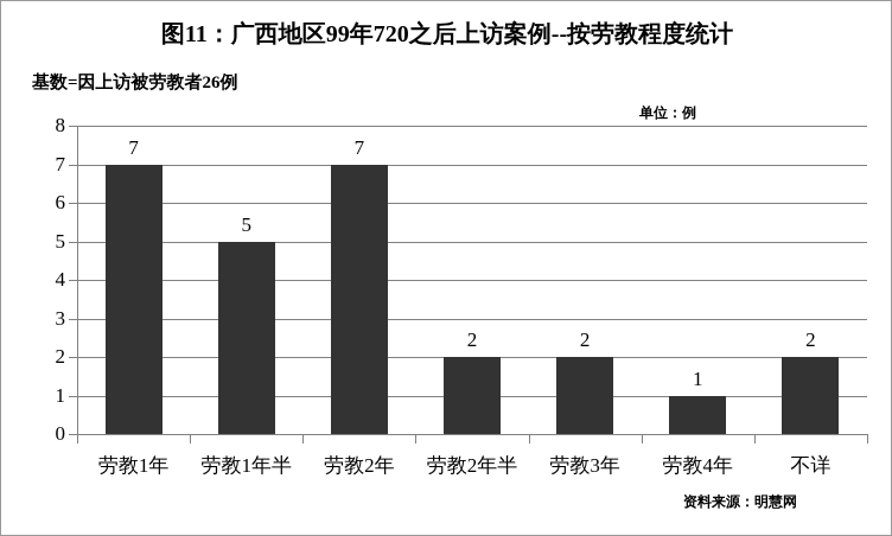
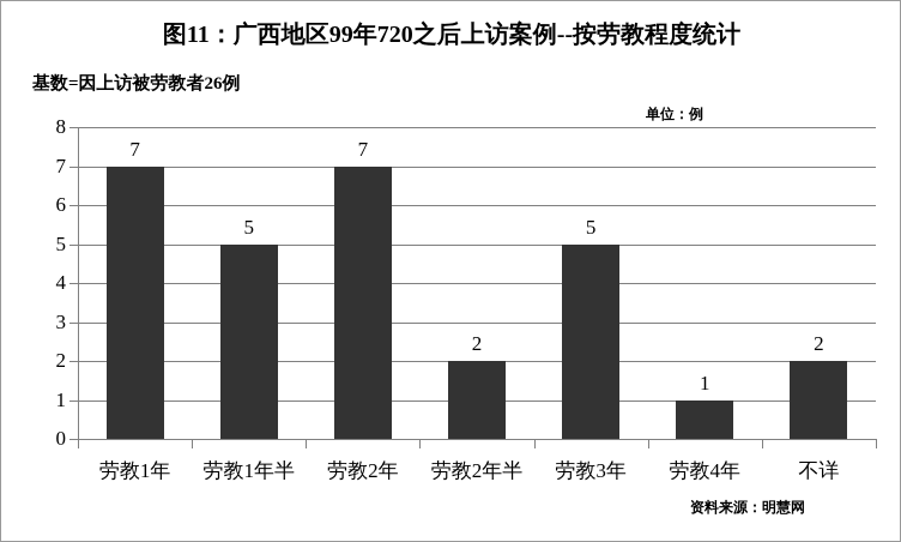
劳教3年: 2 -> 5
